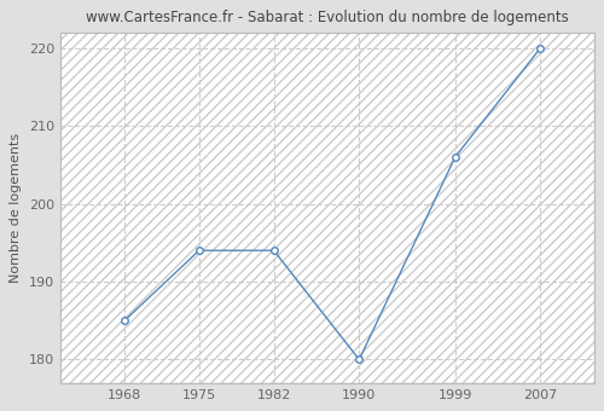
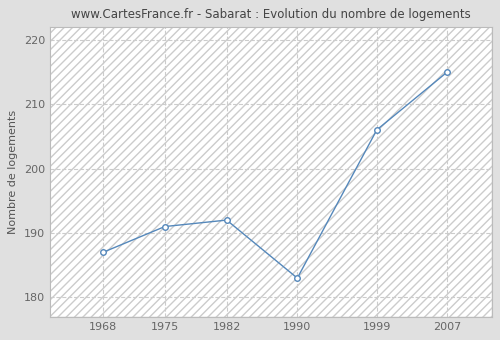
1968: 185 -> 187
1975: 194 -> 191
1982: 194 -> 192
1990: 180 -> 183
2007: 220 -> 215
